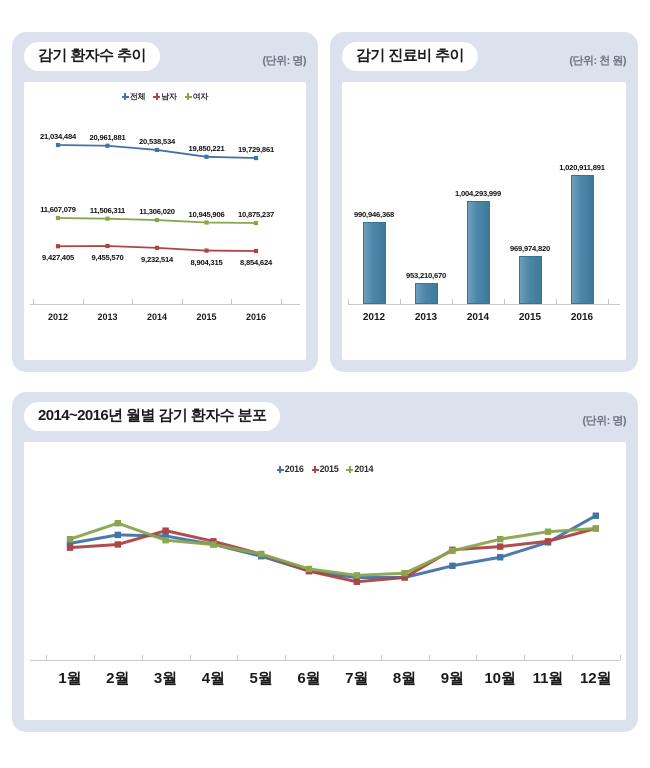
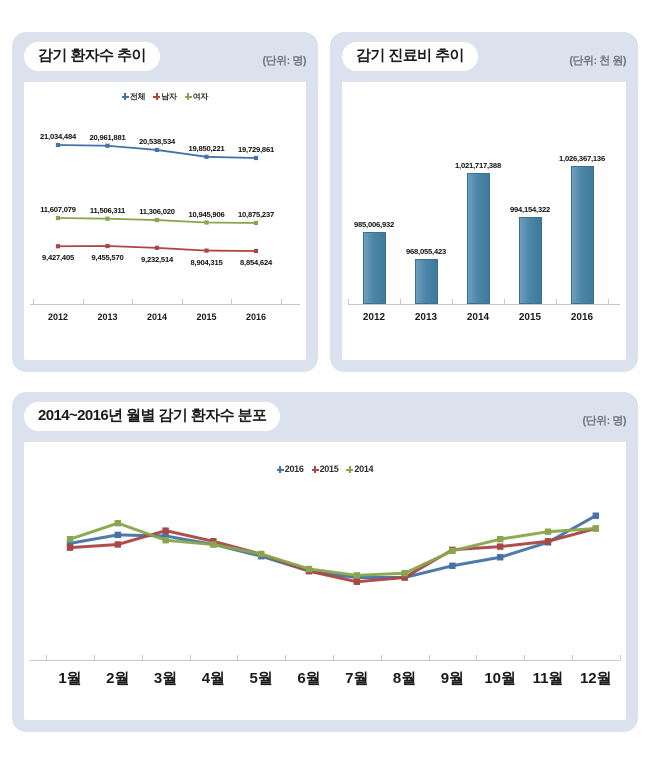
감기 진료비 추이/2012: 990,946,368 -> 985,006,932
감기 진료비 추이/2013: 953,210,670 -> 968,055,423
감기 진료비 추이/2014: 1,004,293,999 -> 1,021,717,388
감기 진료비 추이/2015: 969,974,820 -> 994,154,322
감기 진료비 추이/2016: 1,020,911,891 -> 1,026,367,136
